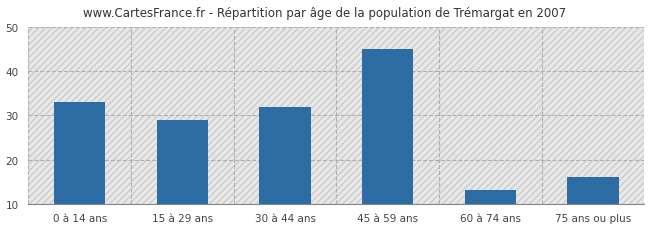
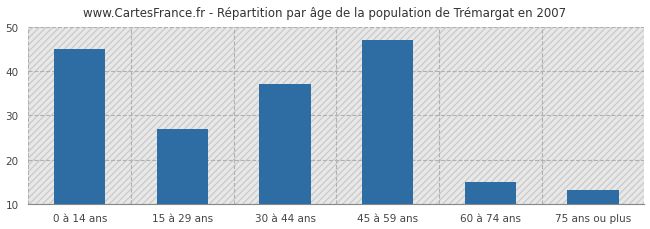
0 à 14 ans: 33 -> 45
15 à 29 ans: 29 -> 27
30 à 44 ans: 32 -> 37
45 à 59 ans: 45 -> 47
60 à 74 ans: 13 -> 15
75 ans ou plus: 16 -> 13
